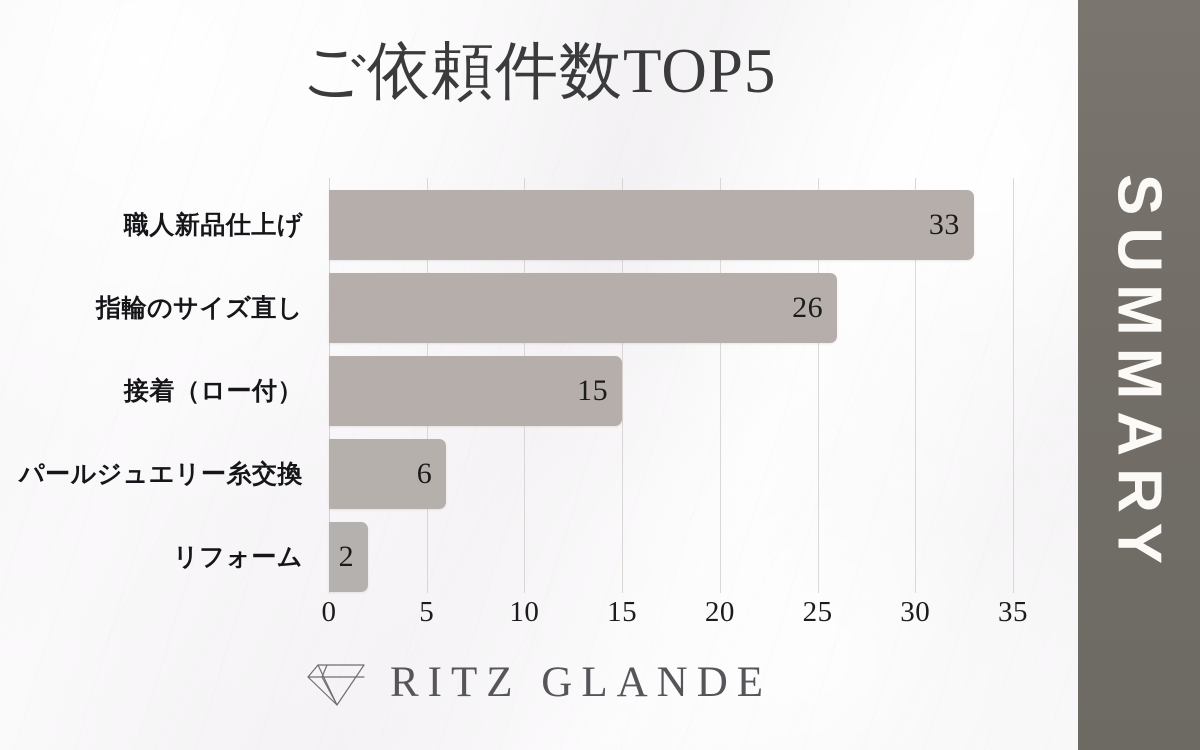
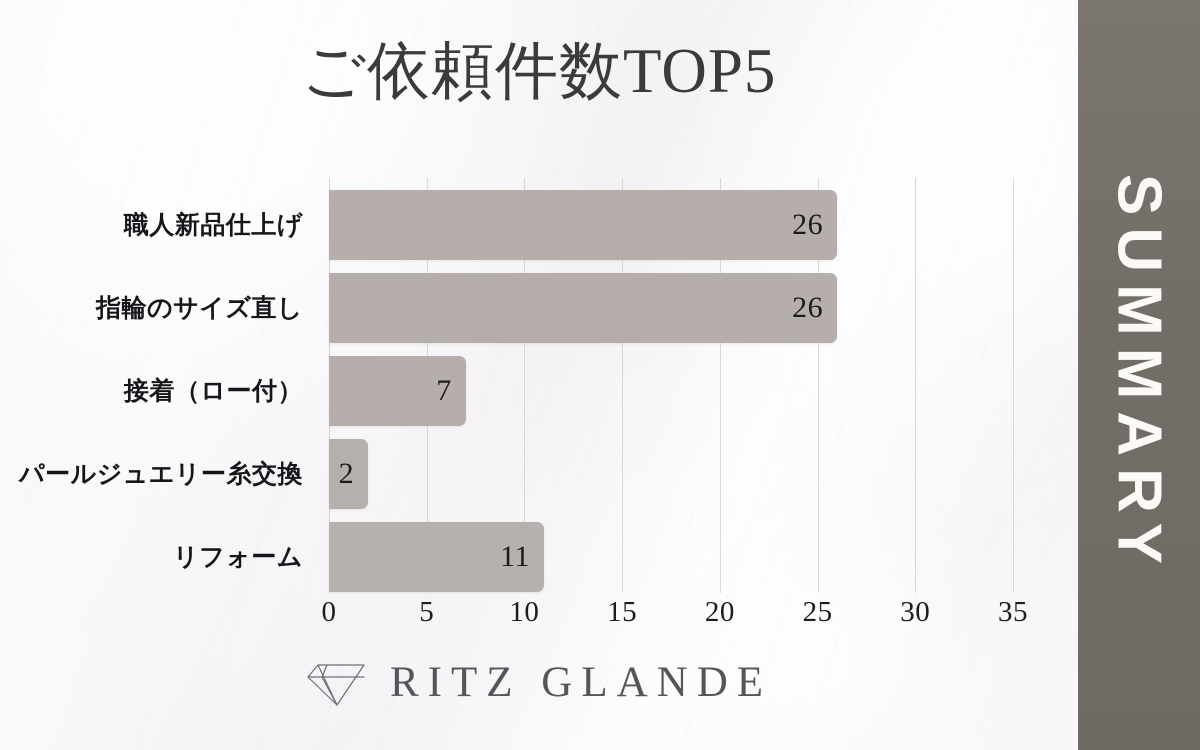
職人新品仕上げ: 33 -> 26
接着（ロー付）: 15 -> 7
パールジュエリー糸交換: 6 -> 2
リフォーム: 2 -> 11
